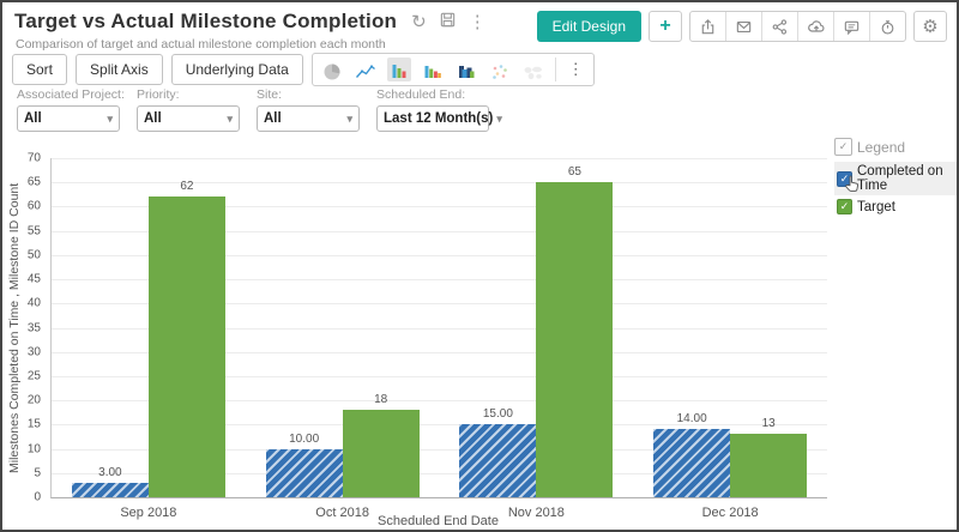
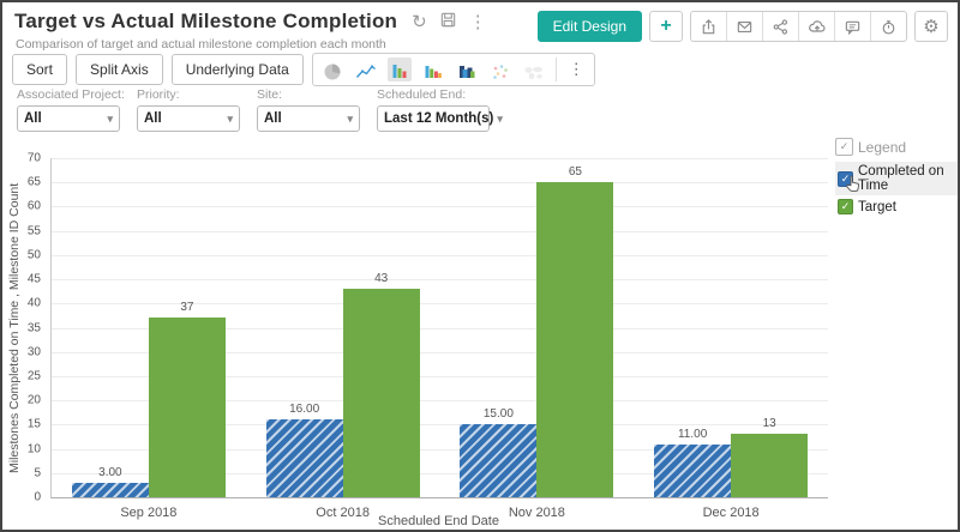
Target/Sep 2018: 62 -> 37
Completed on Time/Oct 2018: 10.00 -> 16.00
Target/Oct 2018: 18 -> 43
Completed on Time/Dec 2018: 14.00 -> 11.00
